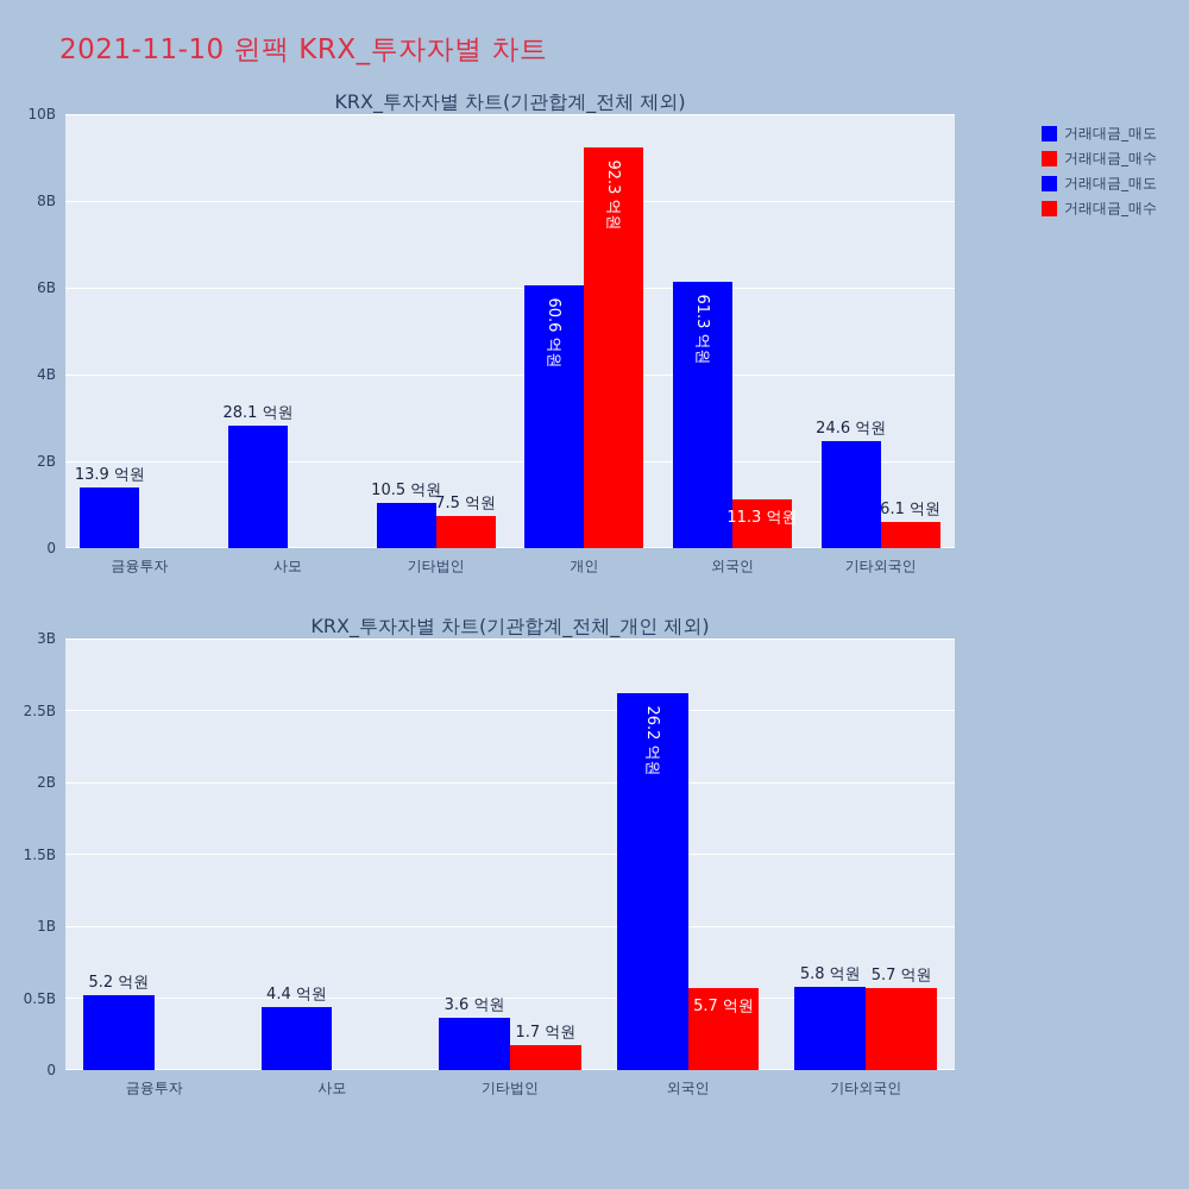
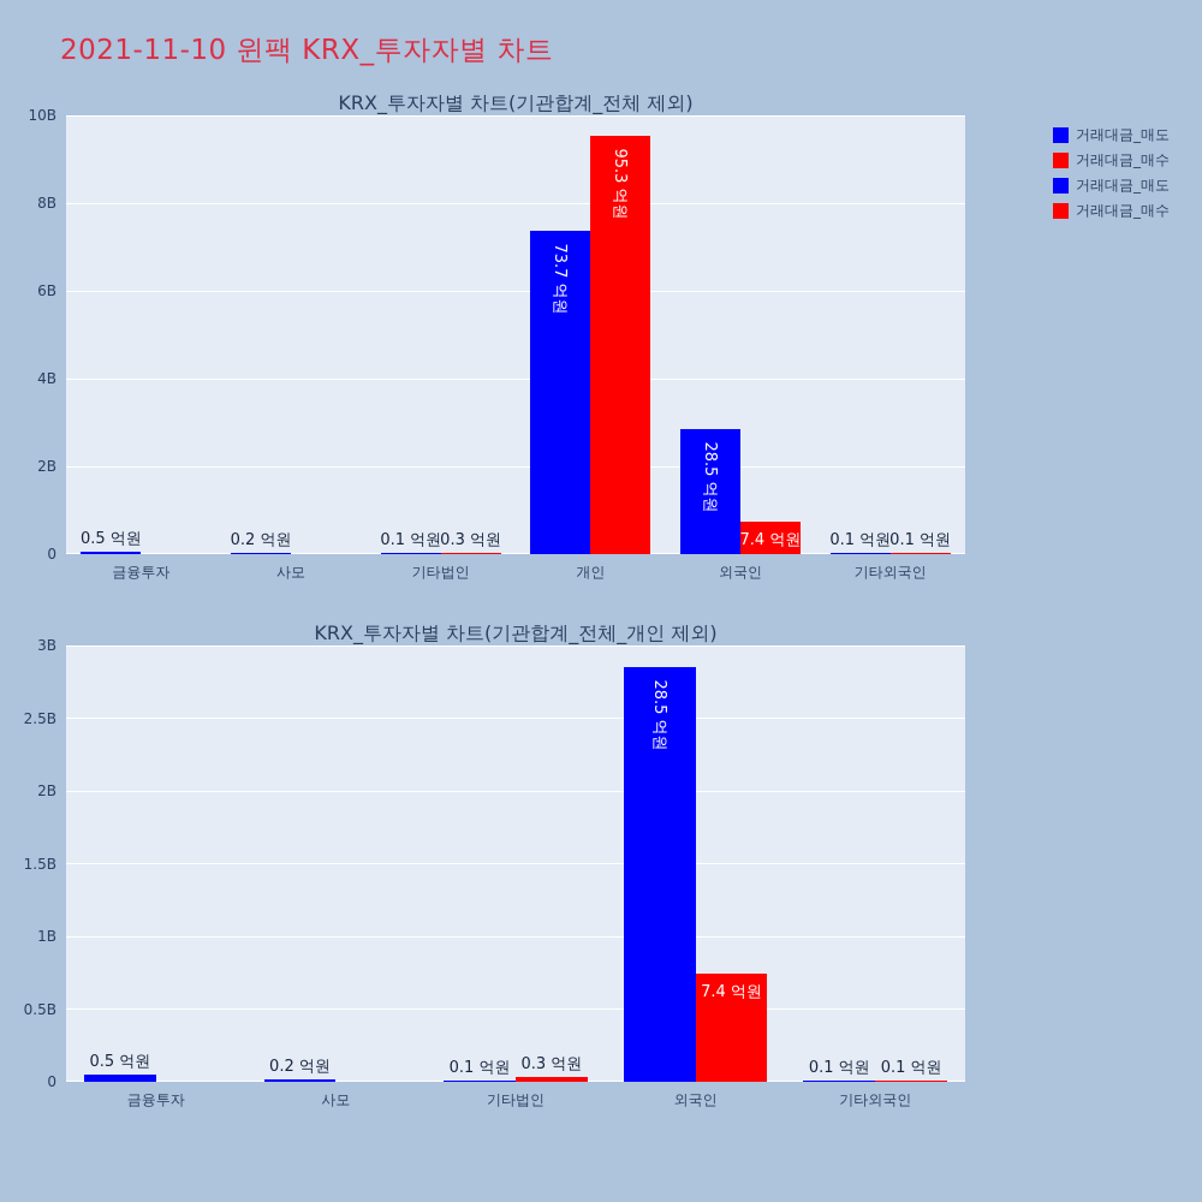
KRX_투자자별 차트(기관합계_전체 제외)/거래대금_매도/금융투자: 13.9 -> 0.5
KRX_투자자별 차트(기관합계_전체 제외)/거래대금_매도/사모: 28.1 -> 0.2
KRX_투자자별 차트(기관합계_전체 제외)/거래대금_매도/기타법인: 10.5 -> 0.1
KRX_투자자별 차트(기관합계_전체 제외)/거래대금_매수/기타법인: 7.5 -> 0.3
KRX_투자자별 차트(기관합계_전체 제외)/거래대금_매도/개인: 60.6 -> 73.7
KRX_투자자별 차트(기관합계_전체 제외)/거래대금_매수/개인: 92.3 -> 95.3
KRX_투자자별 차트(기관합계_전체 제외)/거래대금_매도/외국인: 61.3 -> 28.5
KRX_투자자별 차트(기관합계_전체 제외)/거래대금_매수/외국인: 11.3 -> 7.4
KRX_투자자별 차트(기관합계_전체 제외)/거래대금_매도/기타외국인: 24.6 -> 0.1
KRX_투자자별 차트(기관합계_전체 제외)/거래대금_매수/기타외국인: 6.1 -> 0.1
KRX_투자자별 차트(기관합계_전체_개인 제외)/거래대금_매도/금융투자: 5.2 -> 0.5
KRX_투자자별 차트(기관합계_전체_개인 제외)/거래대금_매도/사모: 4.4 -> 0.2
KRX_투자자별 차트(기관합계_전체_개인 제외)/거래대금_매도/기타법인: 3.6 -> 0.1
KRX_투자자별 차트(기관합계_전체_개인 제외)/거래대금_매수/기타법인: 1.7 -> 0.3
KRX_투자자별 차트(기관합계_전체_개인 제외)/거래대금_매도/외국인: 26.2 -> 28.5
KRX_투자자별 차트(기관합계_전체_개인 제외)/거래대금_매수/외국인: 5.7 -> 7.4
KRX_투자자별 차트(기관합계_전체_개인 제외)/거래대금_매도/기타외국인: 5.8 -> 0.1
KRX_투자자별 차트(기관합계_전체_개인 제외)/거래대금_매수/기타외국인: 5.7 -> 0.1
